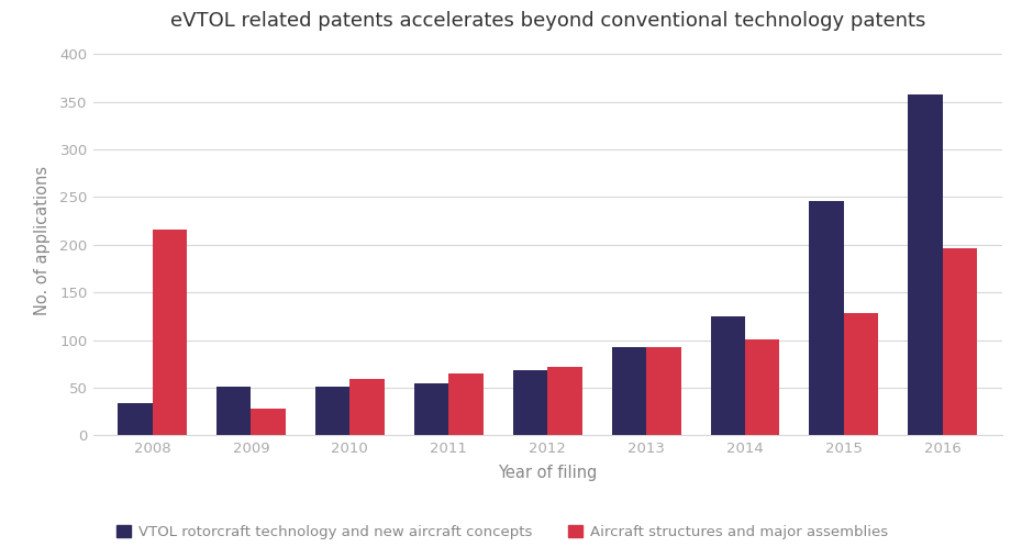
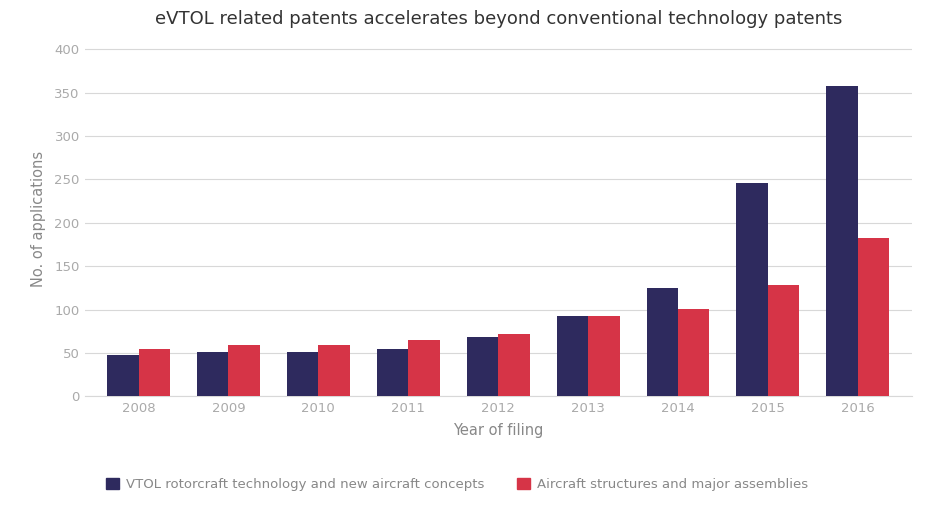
VTOL rotorcraft technology and new aircraft concepts/2008: 34 -> 47
Aircraft structures and major assemblies/2008: 216 -> 54
Aircraft structures and major assemblies/2009: 28 -> 59
Aircraft structures and major assemblies/2016: 196 -> 183
